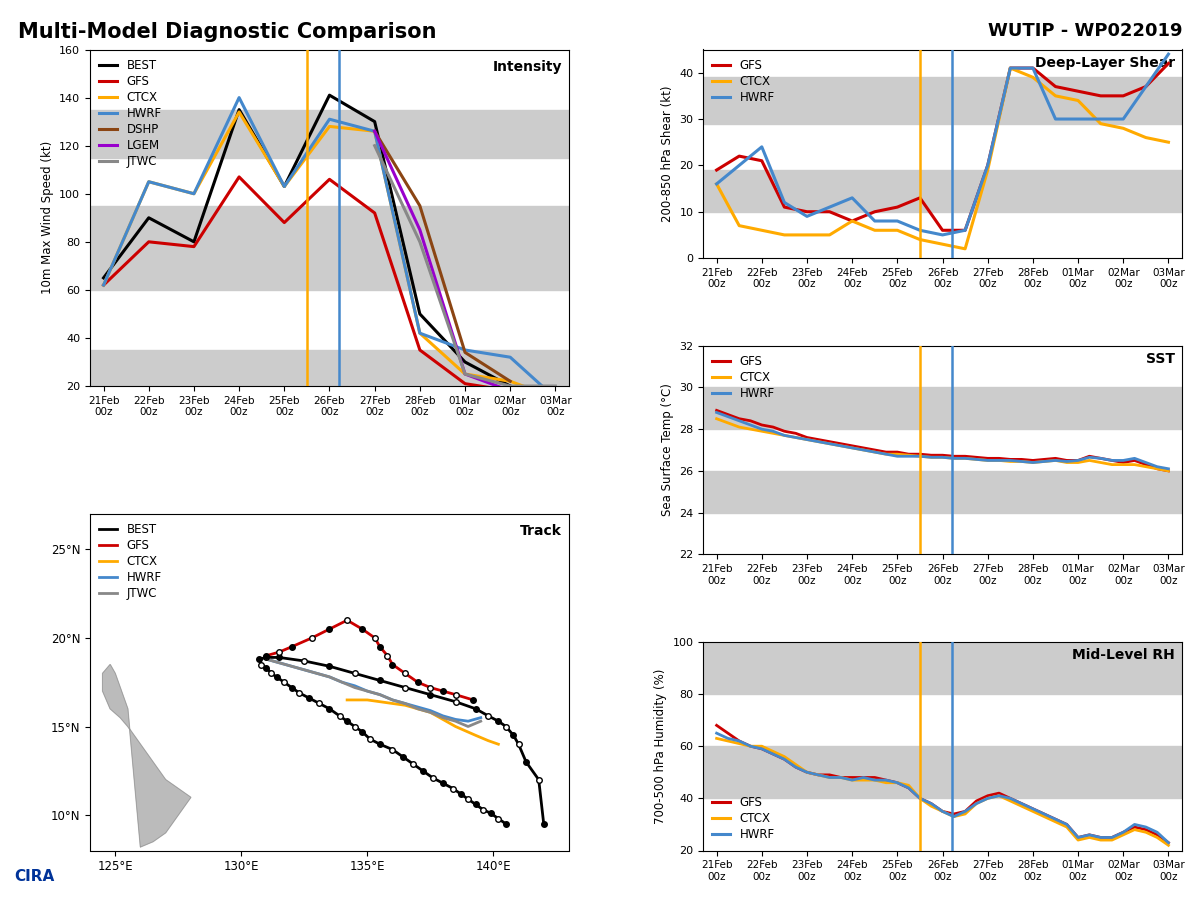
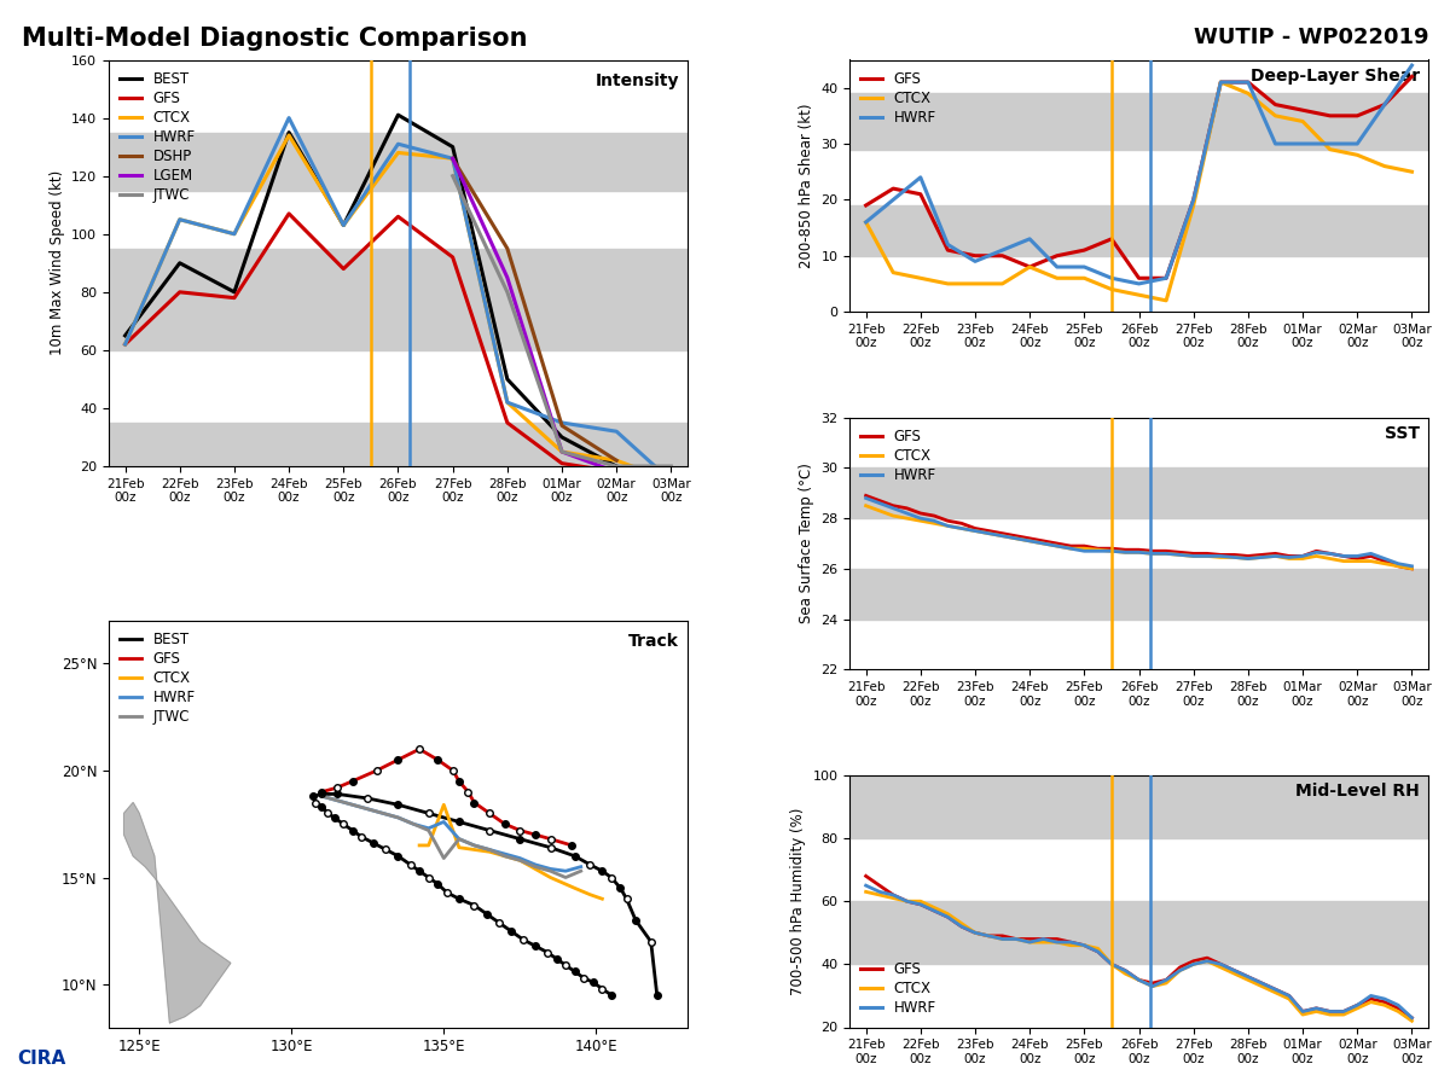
CTCX/135°E: 16.5°N -> 18.4°N
HWRF/135°E: 17.0°N -> 17.6°N
JTWC/135°E: 17.0°N -> 15.9°N
